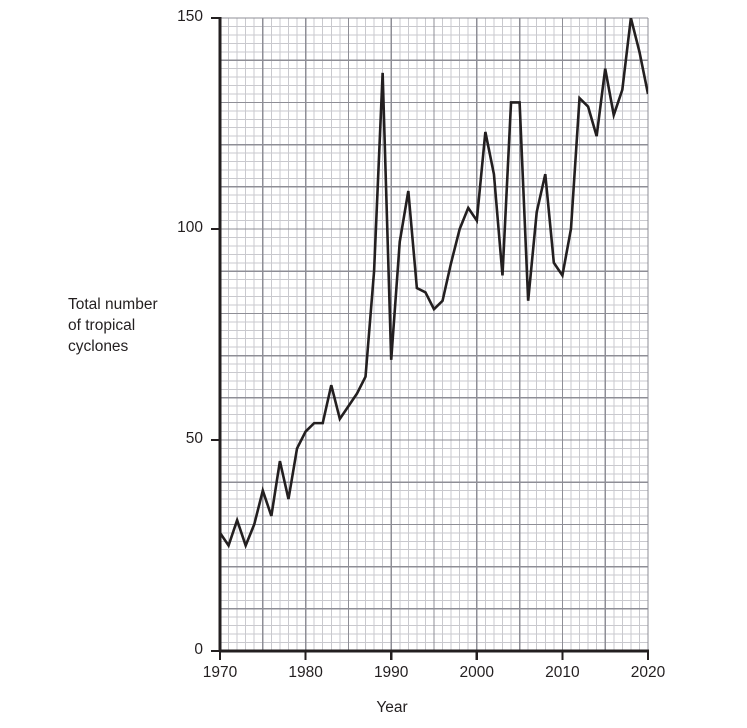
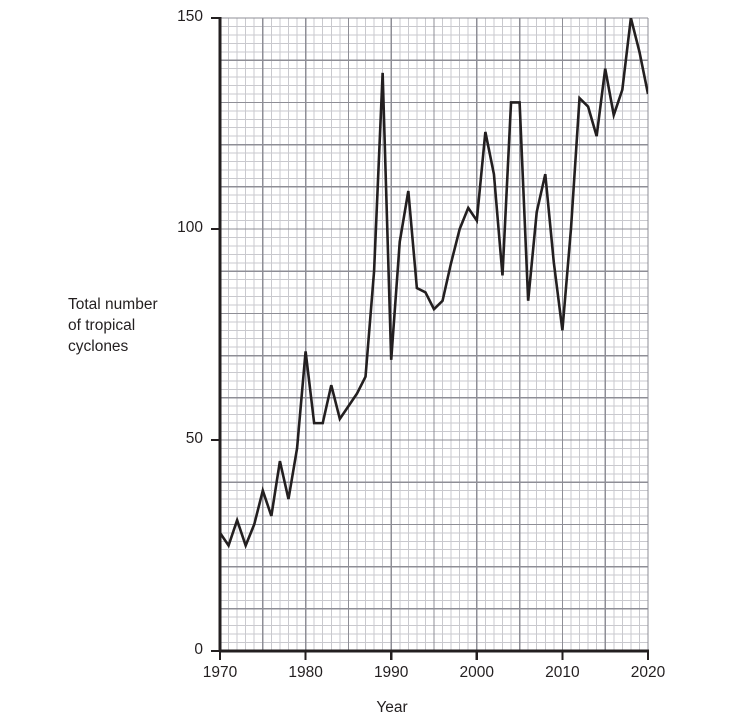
1980: 52 -> 71
2010: 89 -> 76
